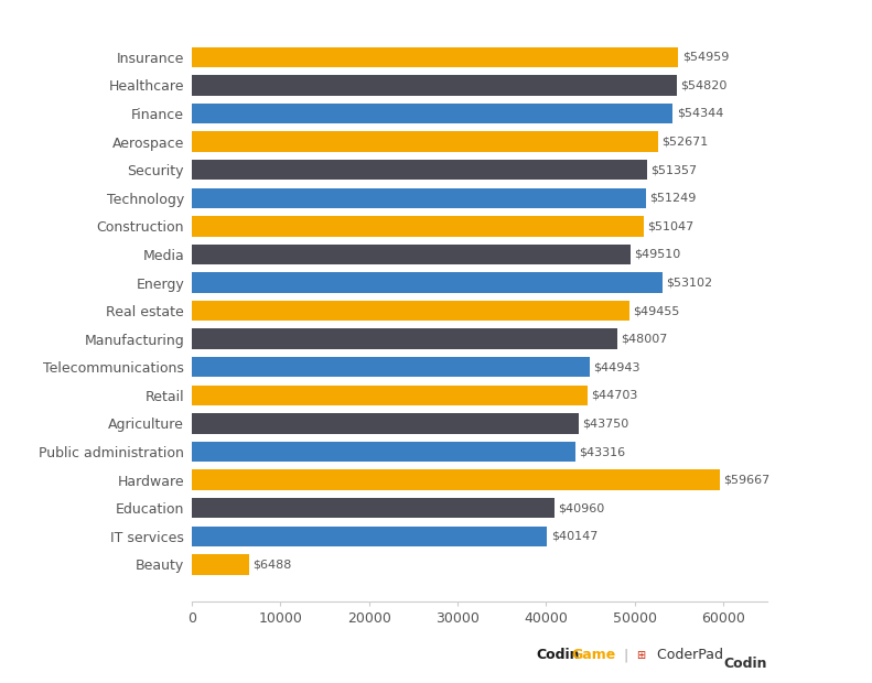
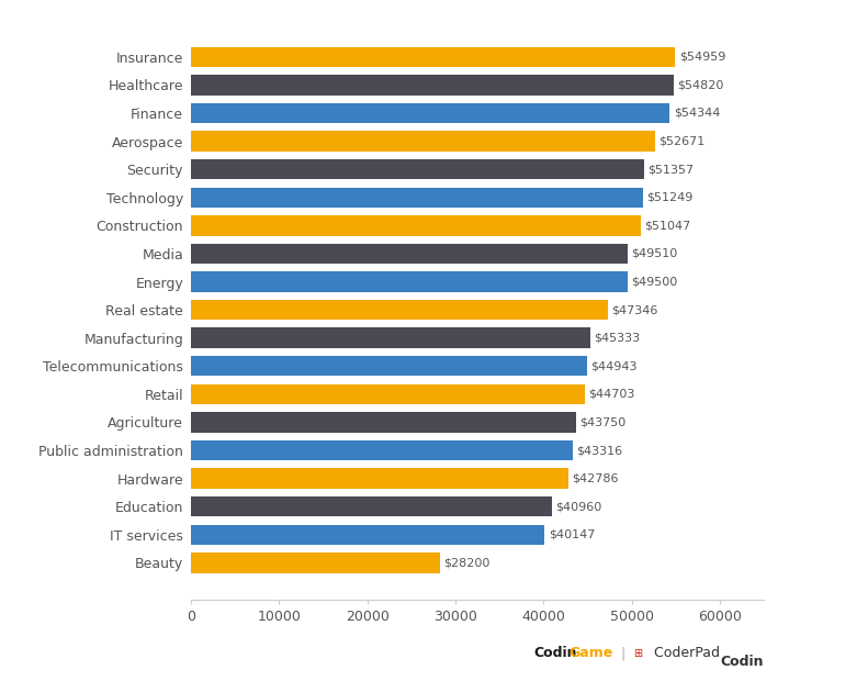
Energy: $53102 -> $49500
Real estate: $49455 -> $47346
Manufacturing: $48007 -> $45333
Hardware: $59667 -> $42786
Beauty: $6488 -> $28200
